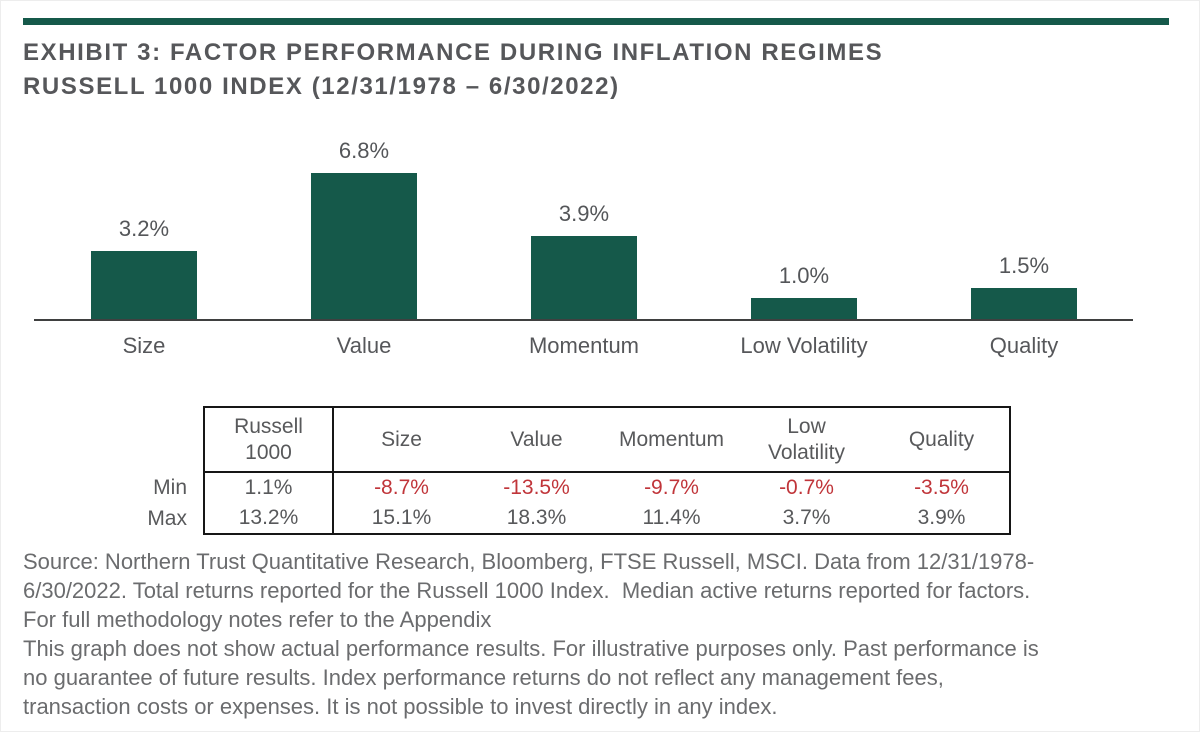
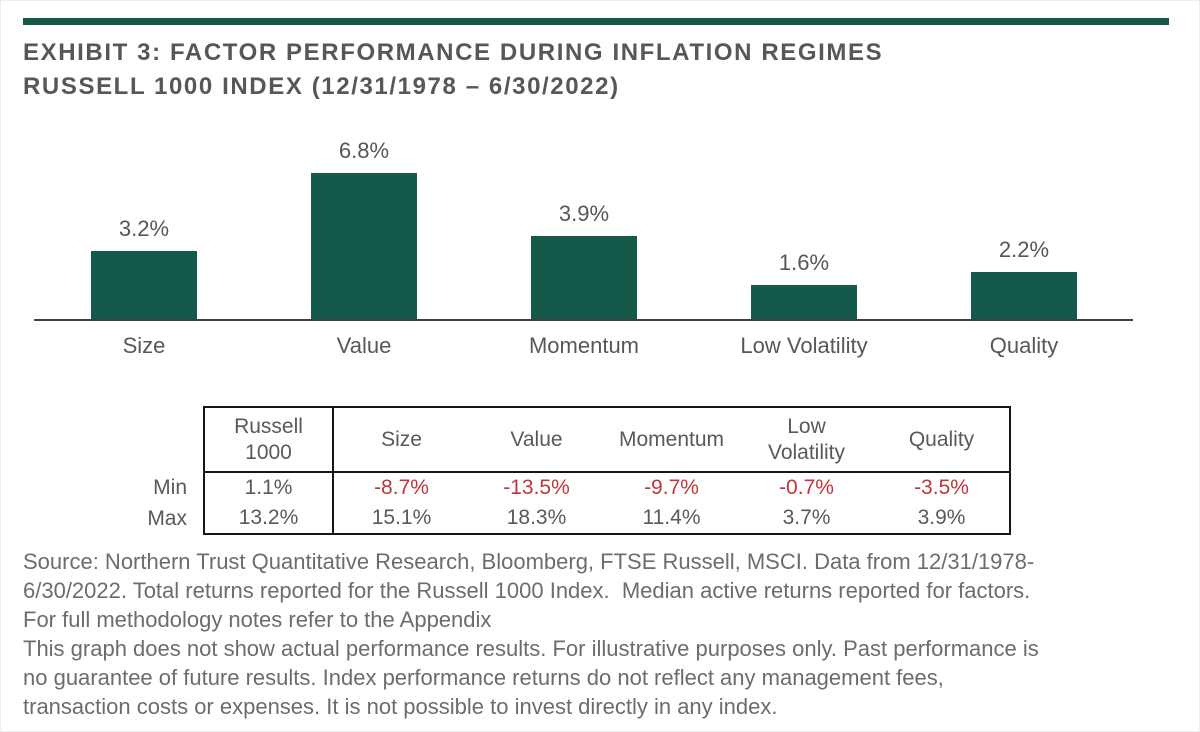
Low Volatility: 1.0% -> 1.6%
Quality: 1.5% -> 2.2%
